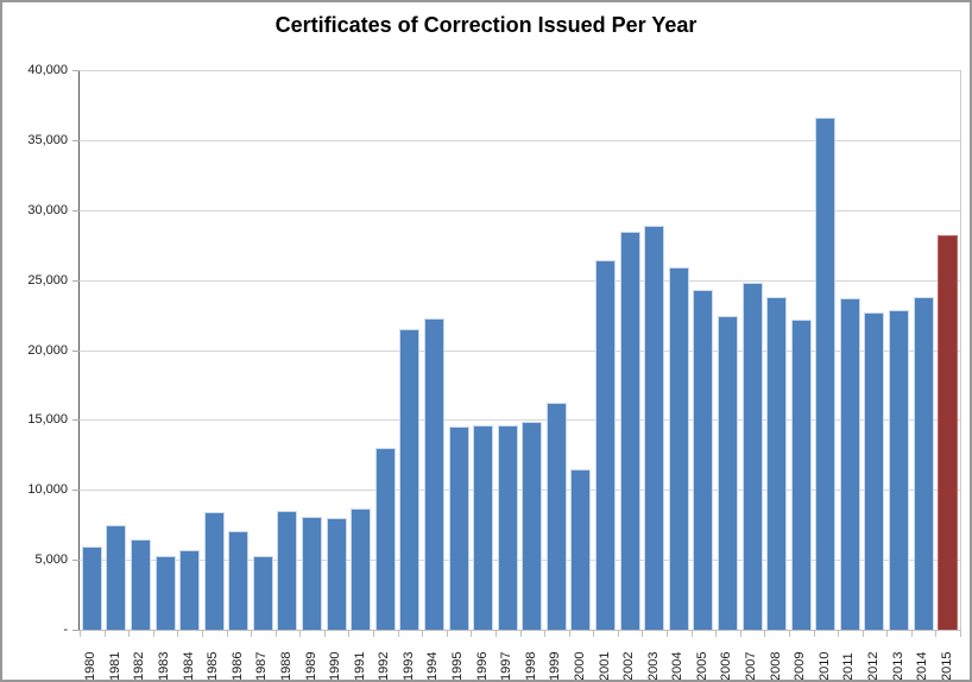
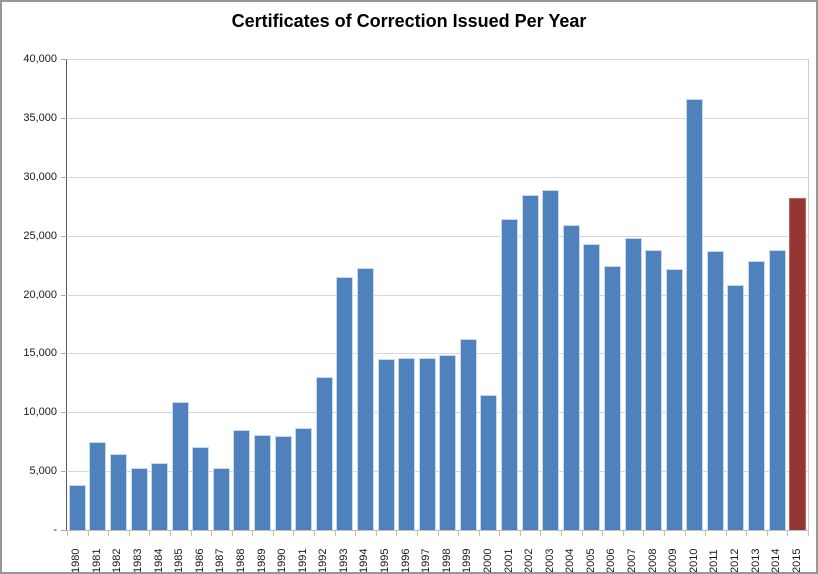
1980: 5900 -> 3700
1985: 8300 -> 10800
2012: 22600 -> 20700
